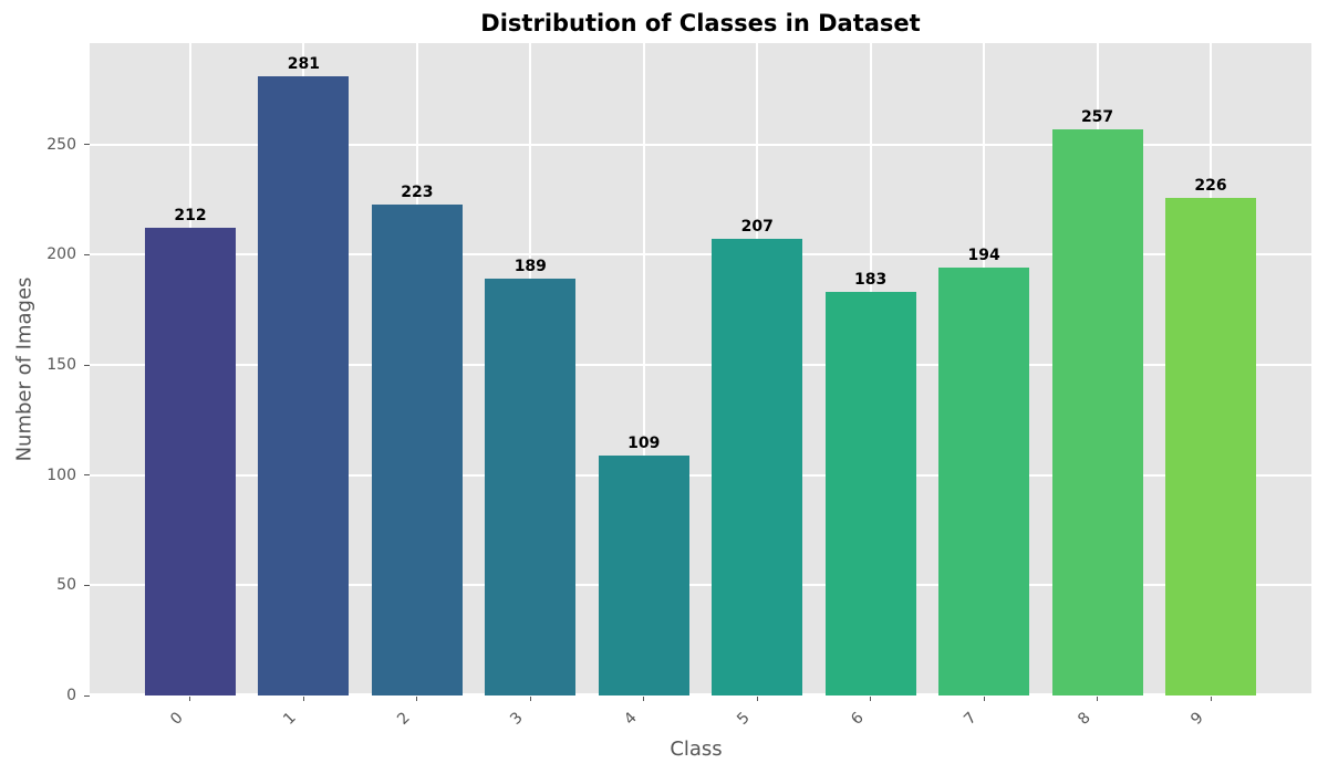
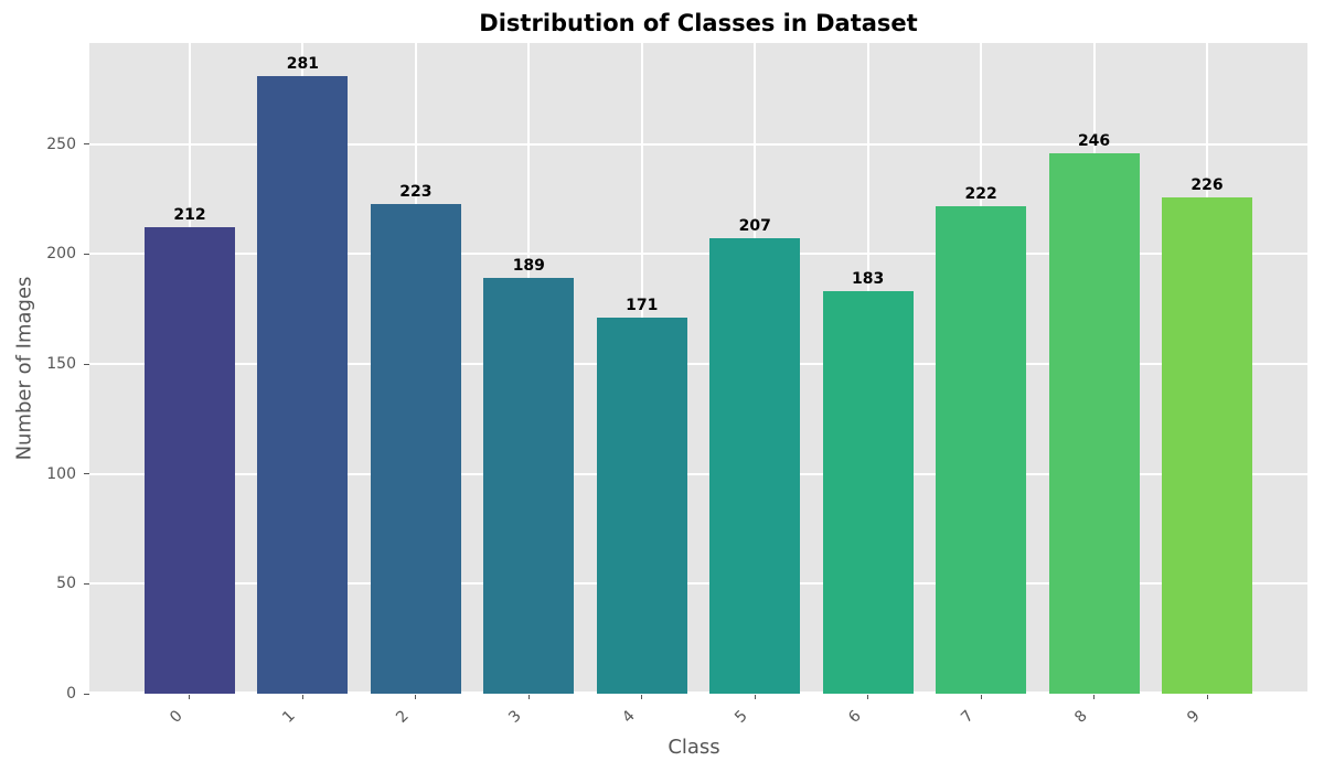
4: 109 -> 171
7: 194 -> 222
8: 257 -> 246
